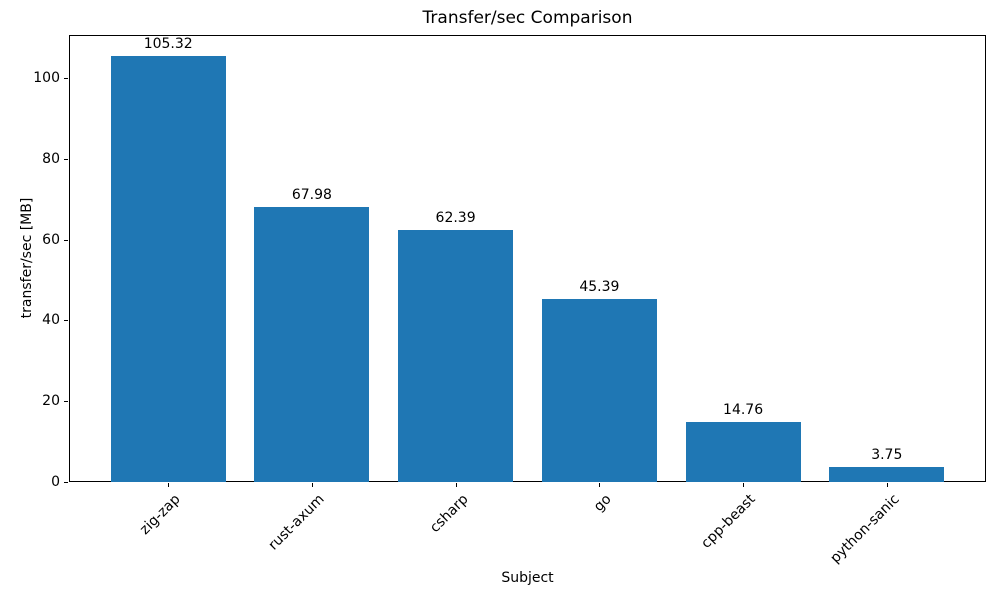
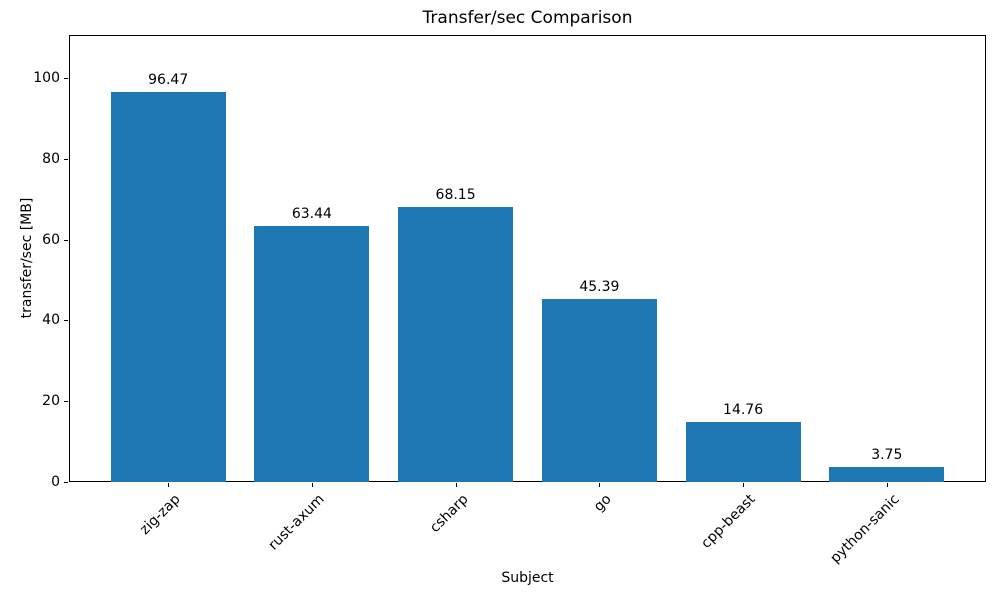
zig-zap: 105.32 -> 96.47
rust-axum: 67.98 -> 63.44
csharp: 62.39 -> 68.15
